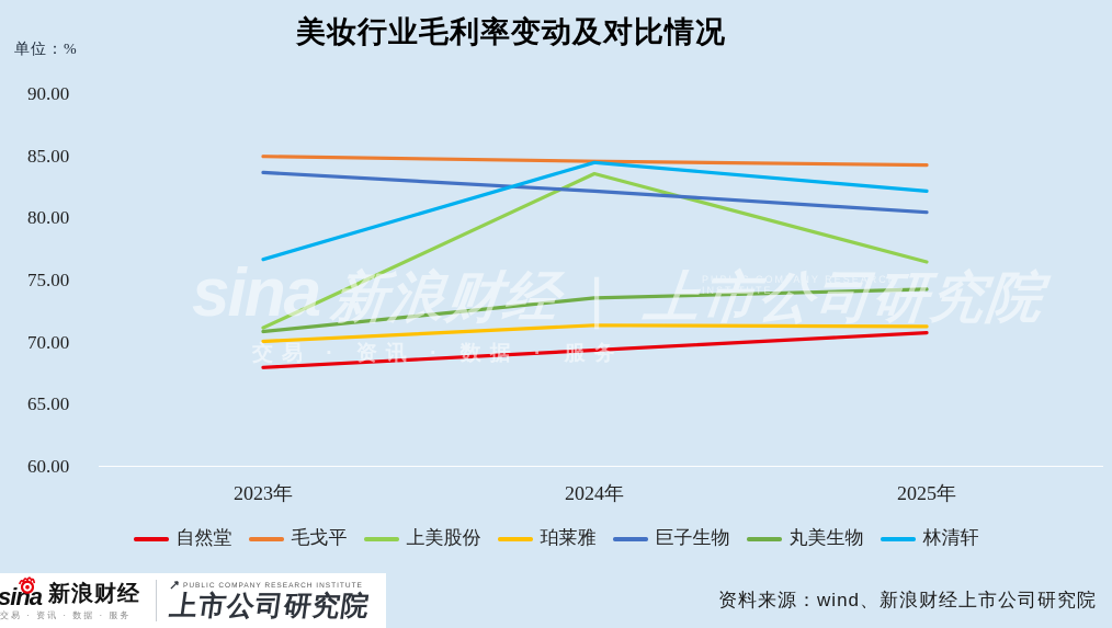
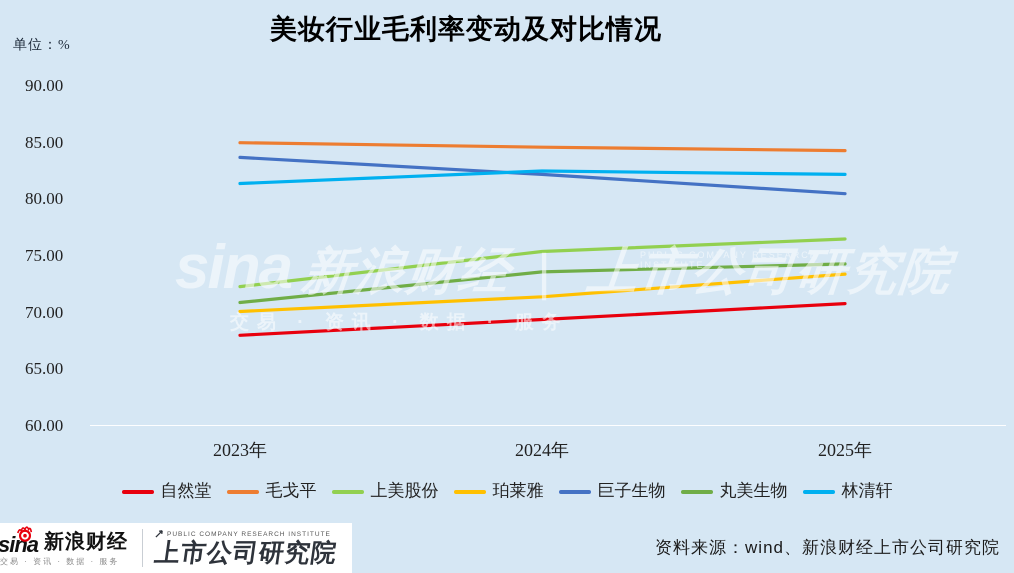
上美股份/2023年: 71.2 -> 72.3
林清轩/2023年: 76.7 -> 81.4
上美股份/2024年: 83.6 -> 75.4
林清轩/2024年: 84.5 -> 82.5
珀莱雅/2025年: 71.3 -> 73.4
